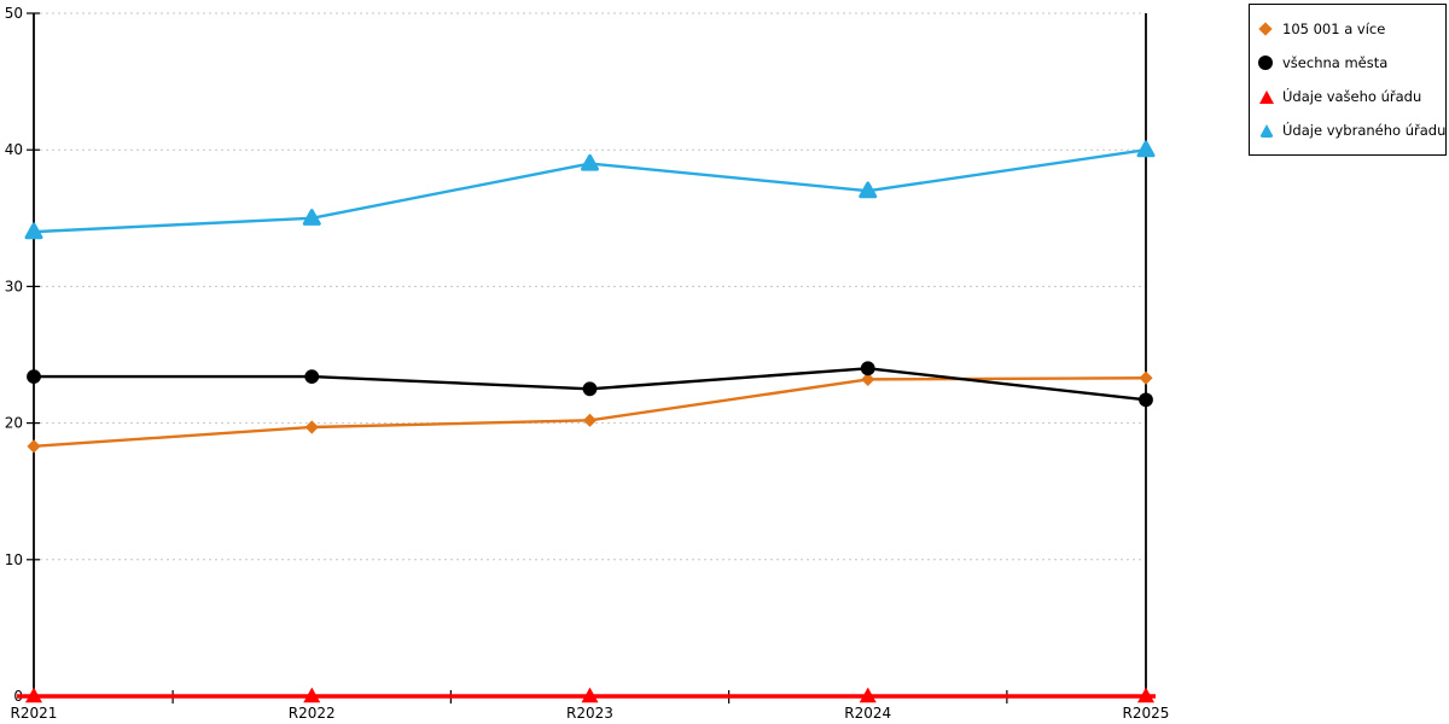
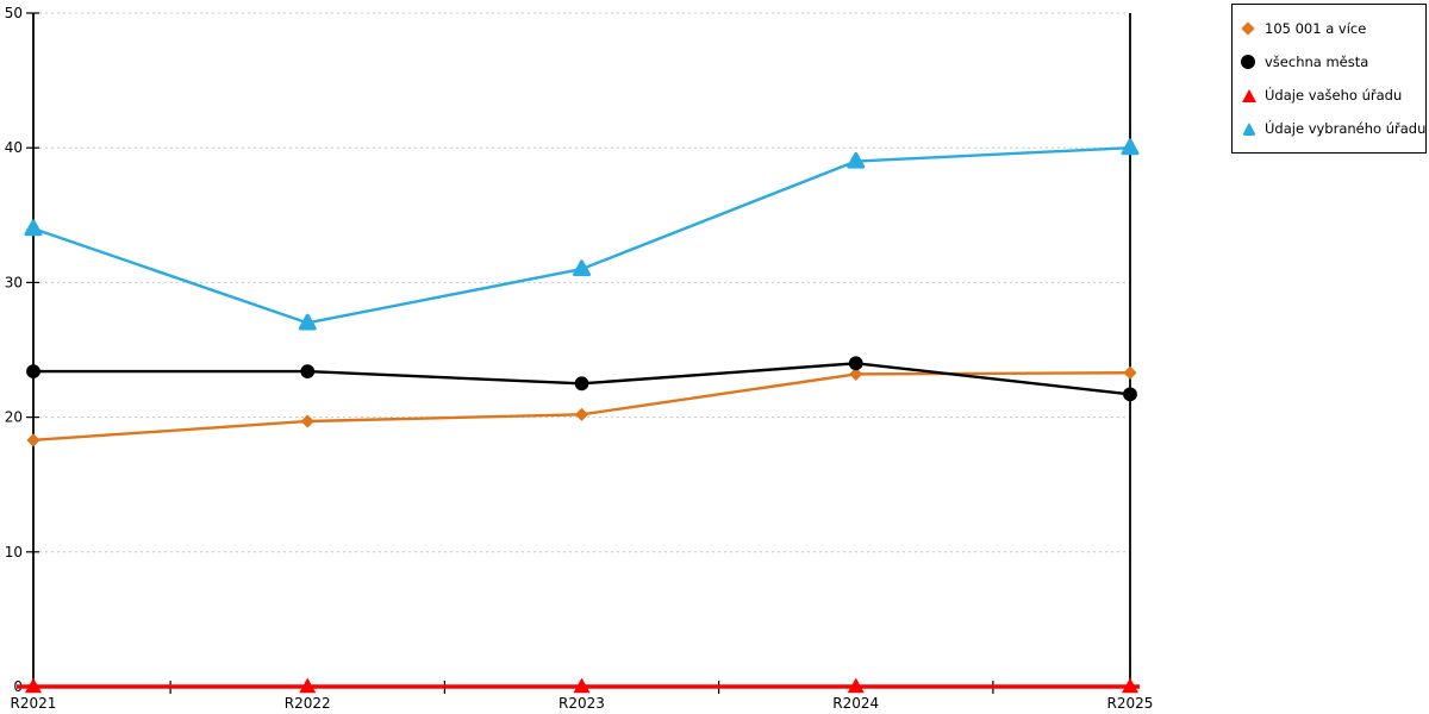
Údaje vybraného úřadu/R2022: 35 -> 27
Údaje vybraného úřadu/R2023: 39 -> 31
Údaje vybraného úřadu/R2024: 37 -> 39
